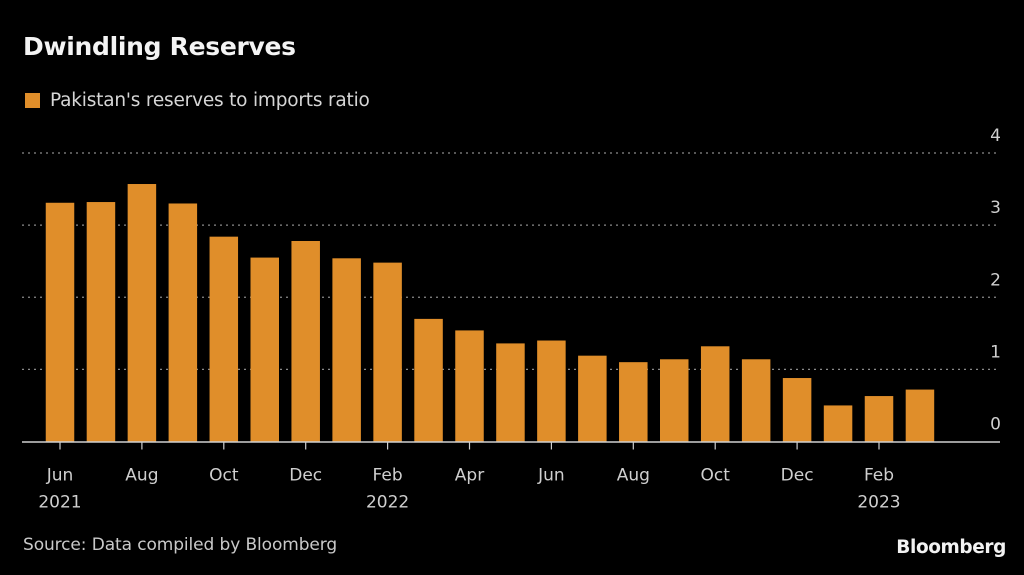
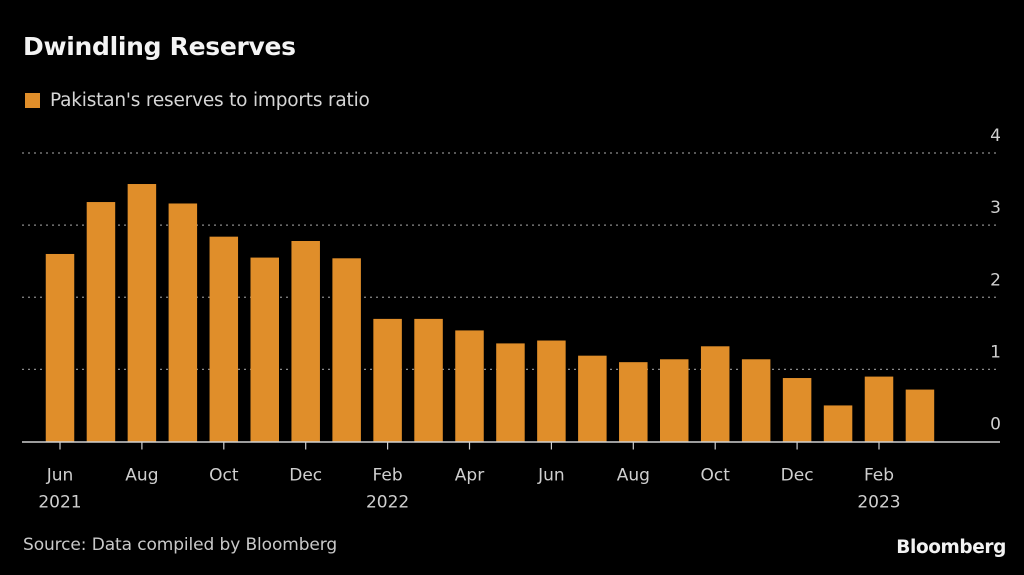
Jun 2021: 3.3 -> 2.6
Feb 2022: 2.5 -> 1.7
Feb 2023: 0.6 -> 0.9
